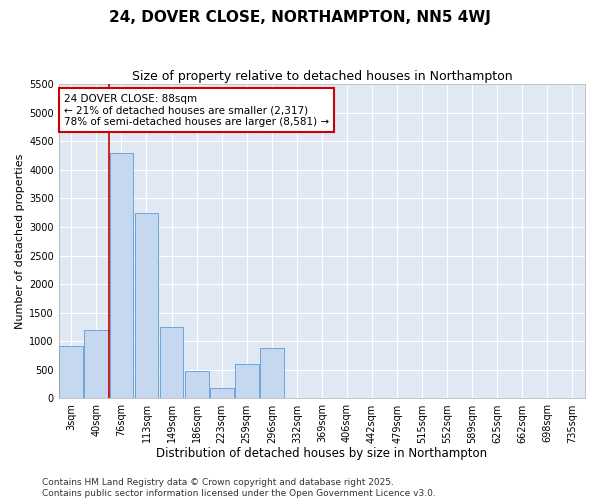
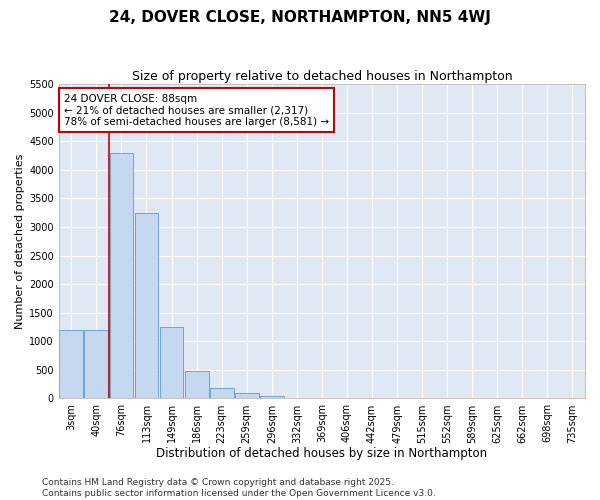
3sqm: 920 -> 1200
259sqm: 600 -> 100
296sqm: 880 -> 50
